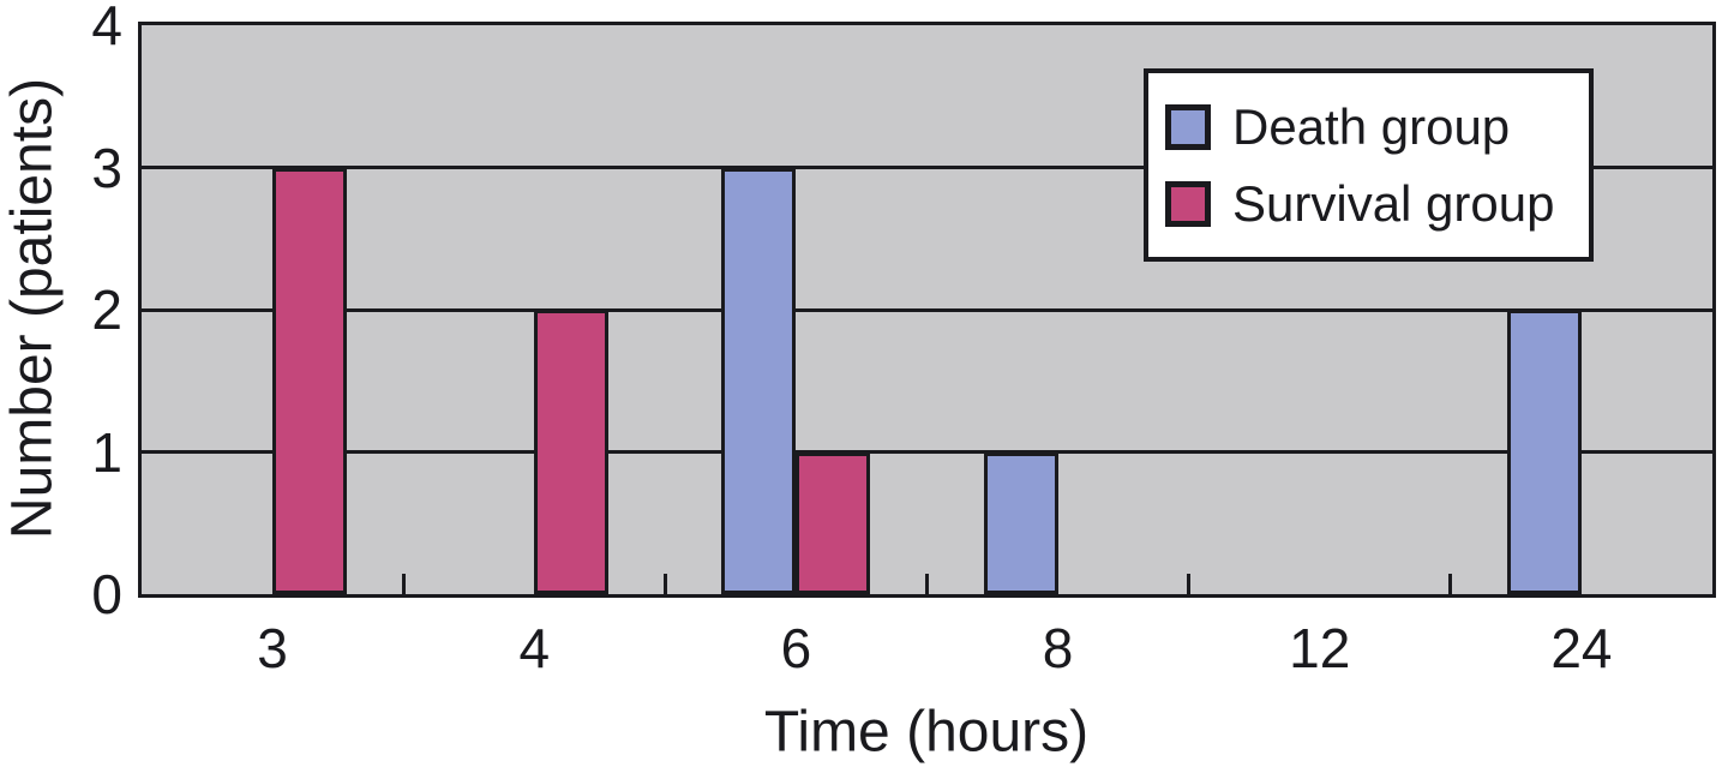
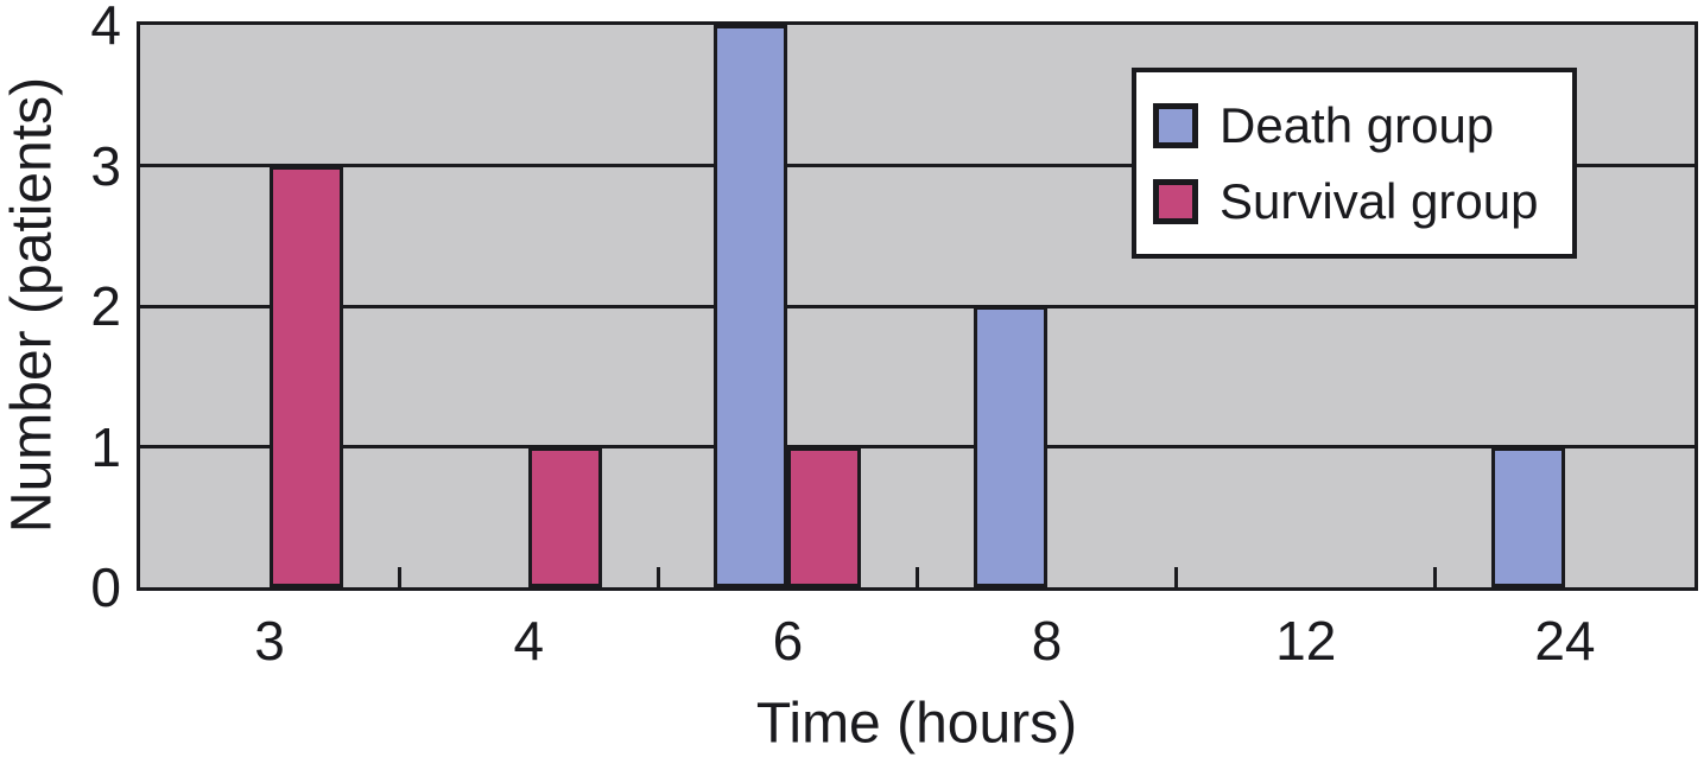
Survival group/4: 2 -> 1
Death group/6: 3 -> 4
Death group/8: 1 -> 2
Death group/24: 2 -> 1
